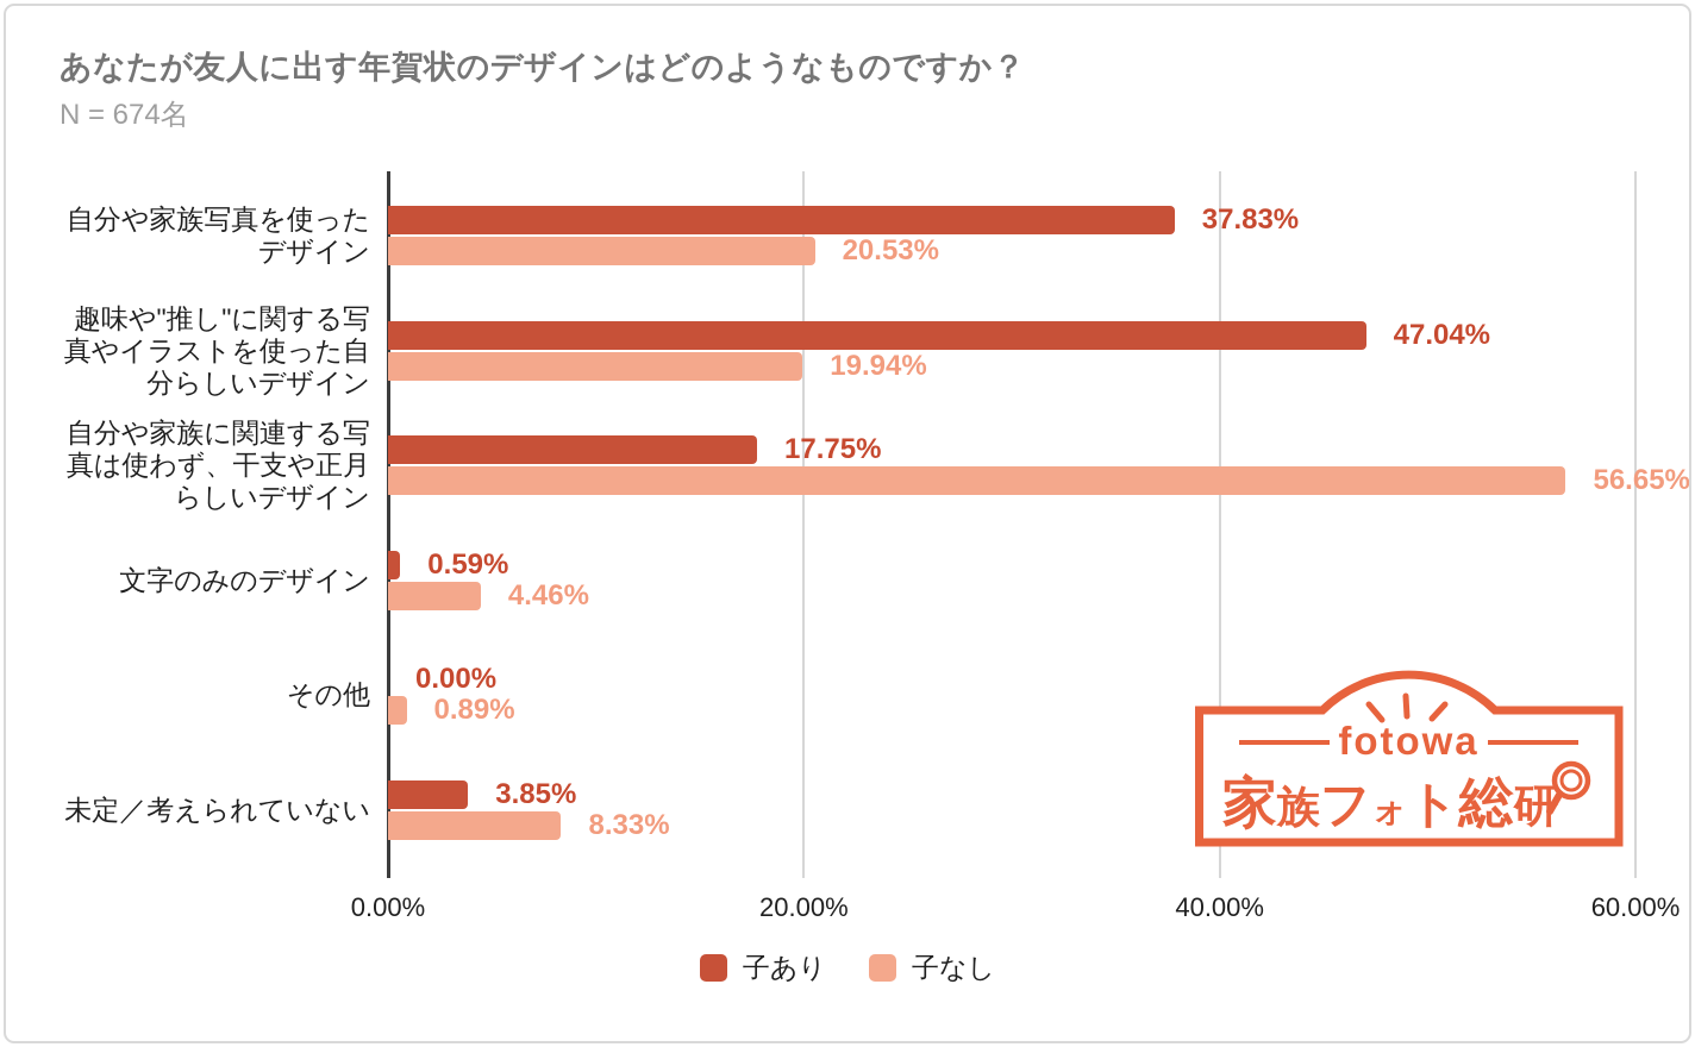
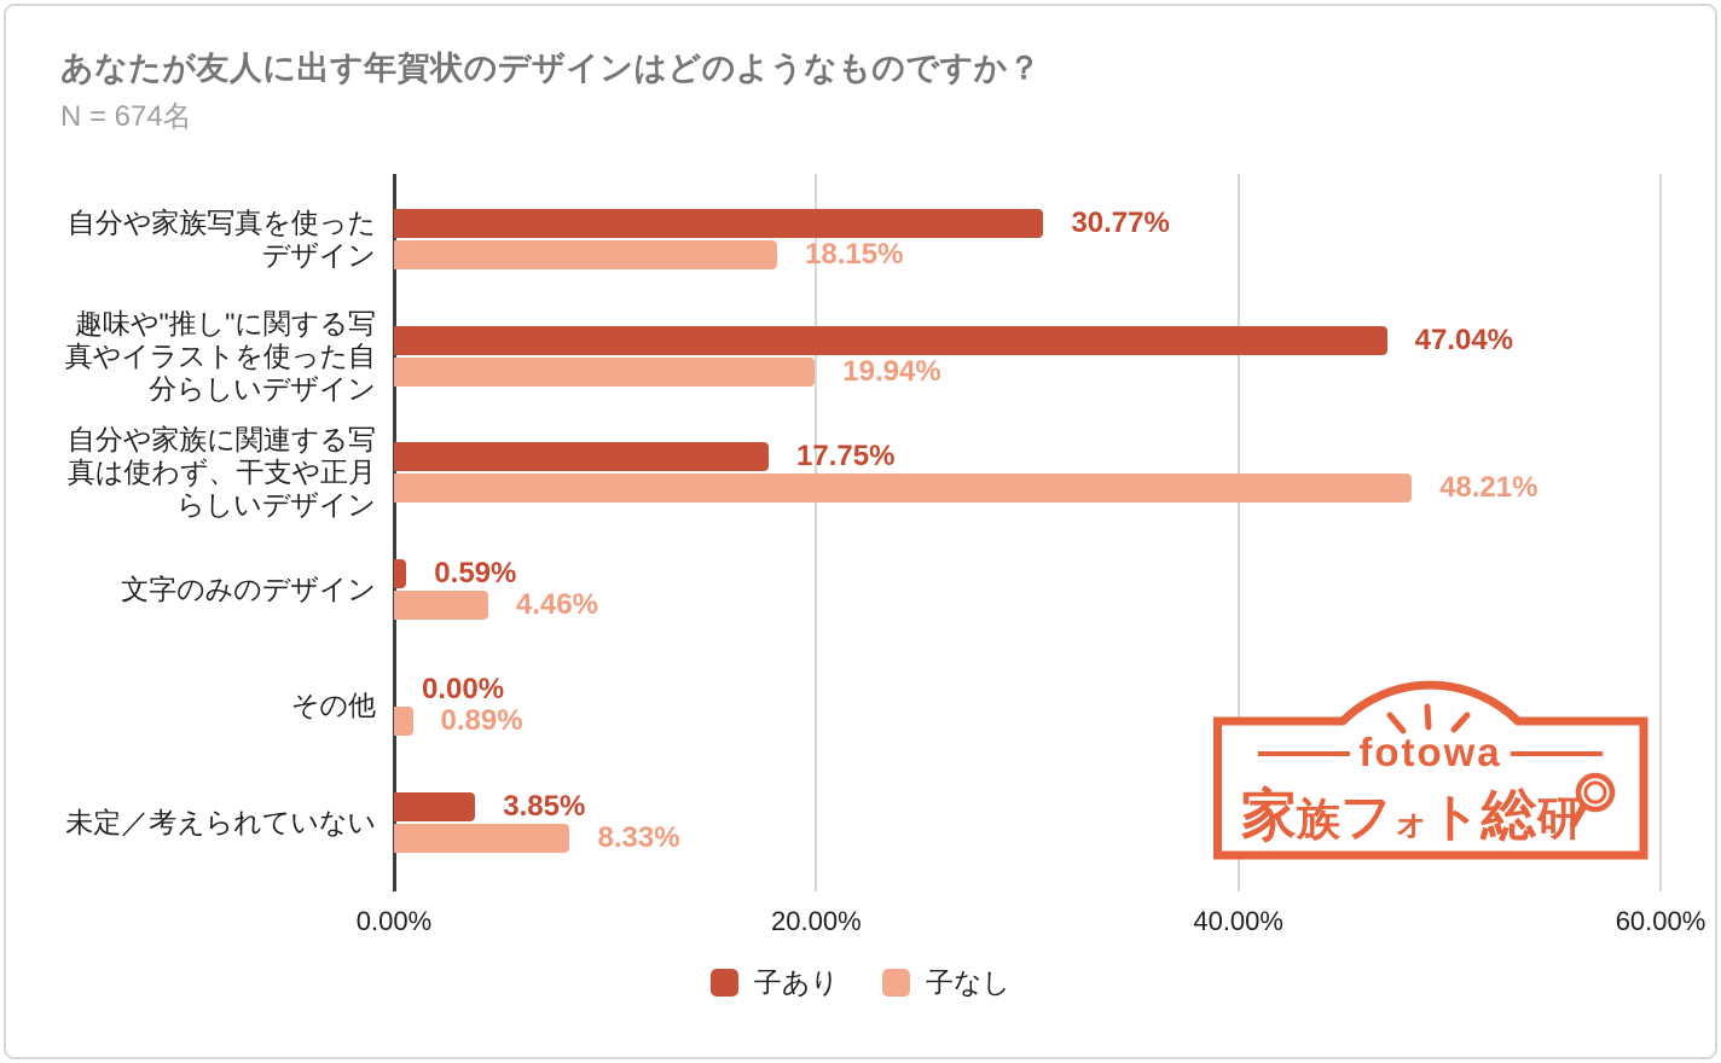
子あり/自分や家族写真を使ったデザイン: 37.83% -> 30.77%
子なし/自分や家族写真を使ったデザイン: 20.53% -> 18.15%
子なし/自分や家族に関連する写真は使わず、干支や正月らしいデザイン: 56.65% -> 48.21%
